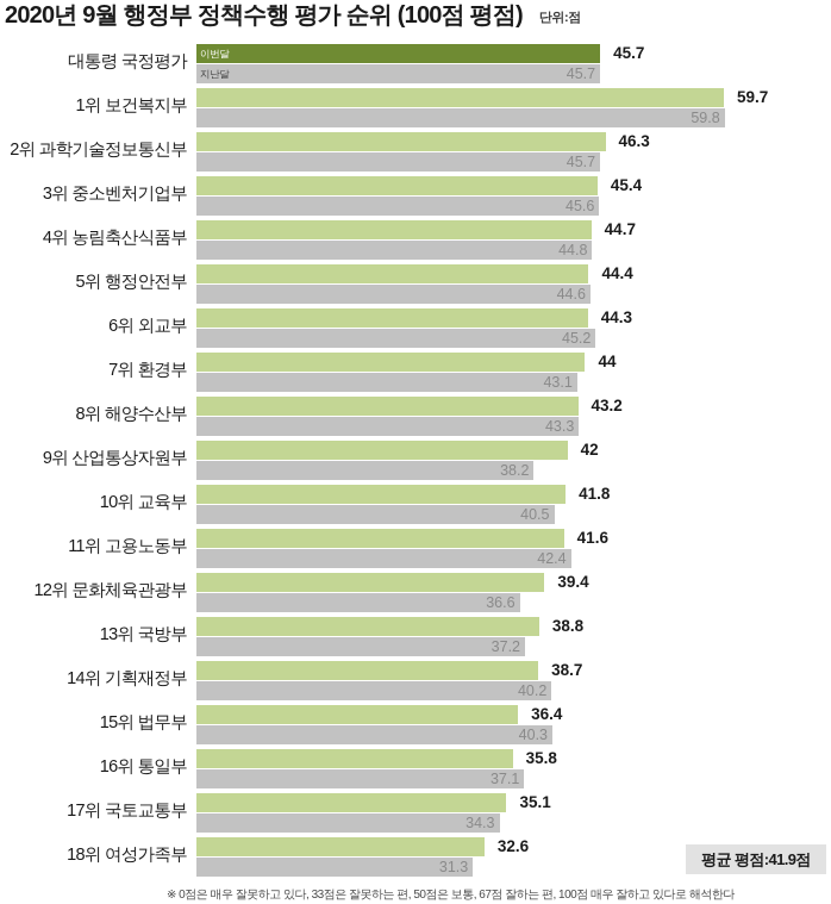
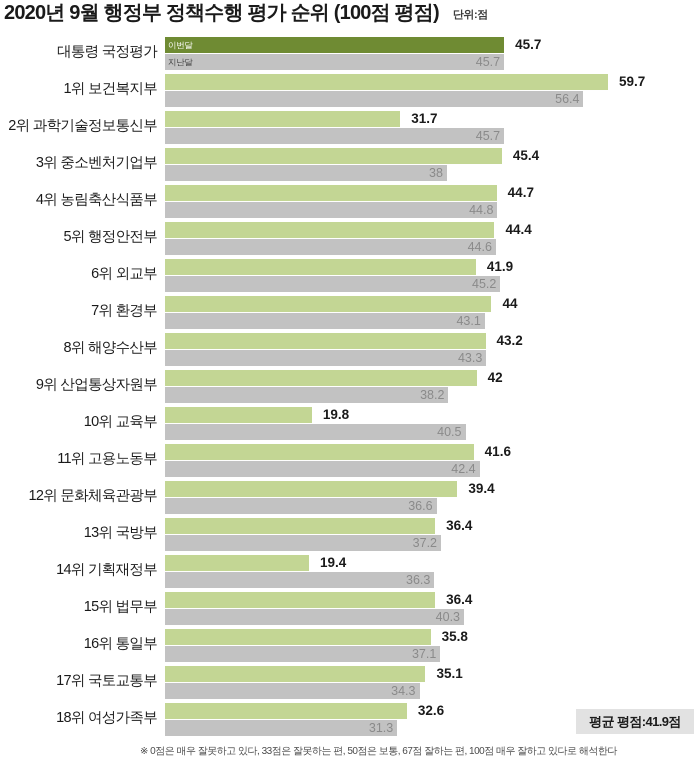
지난달/1위 보건복지부: 59.8 -> 56.4
이번달/2위 과학기술정보통신부: 46.3 -> 31.7
지난달/3위 중소벤처기업부: 45.6 -> 38
이번달/6위 외교부: 44.3 -> 41.9
이번달/10위 교육부: 41.8 -> 19.8
이번달/13위 국방부: 38.8 -> 36.4
이번달/14위 기획재정부: 38.7 -> 19.4
지난달/14위 기획재정부: 40.2 -> 36.3
